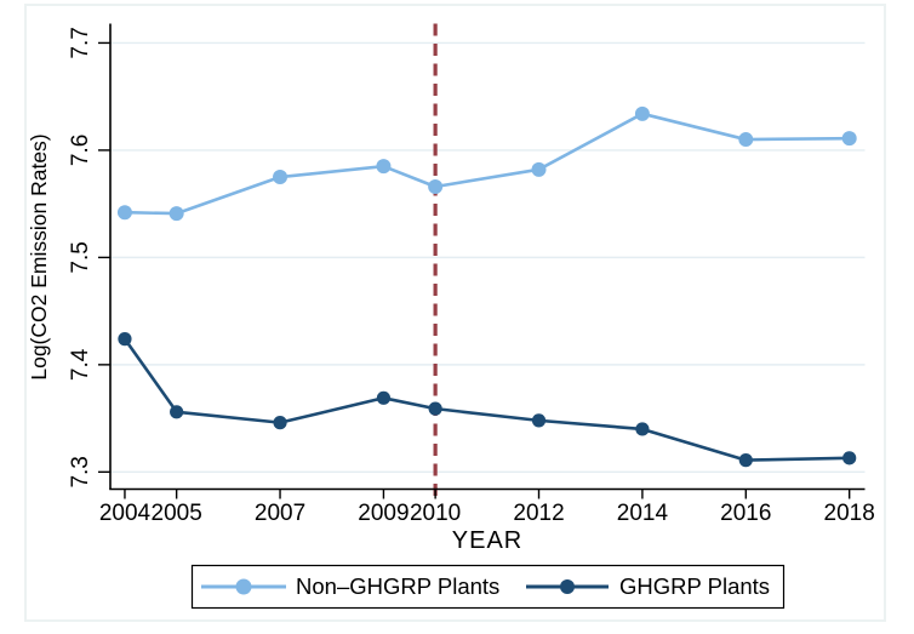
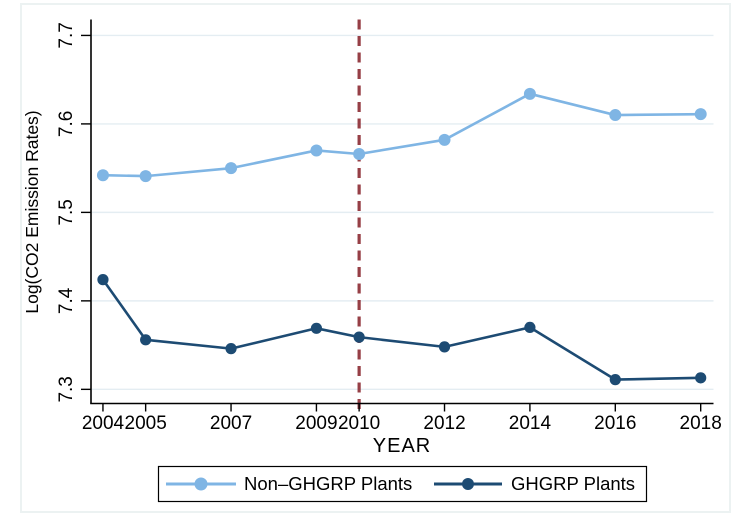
Non–GHGRP Plants/2007: 7.58 -> 7.55
Non–GHGRP Plants/2009: 7.58 -> 7.57
GHGRP Plants/2014: 7.34 -> 7.37
